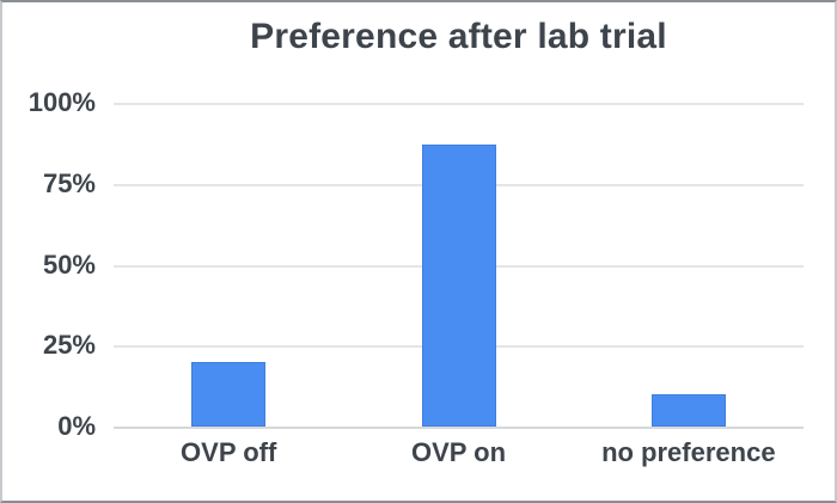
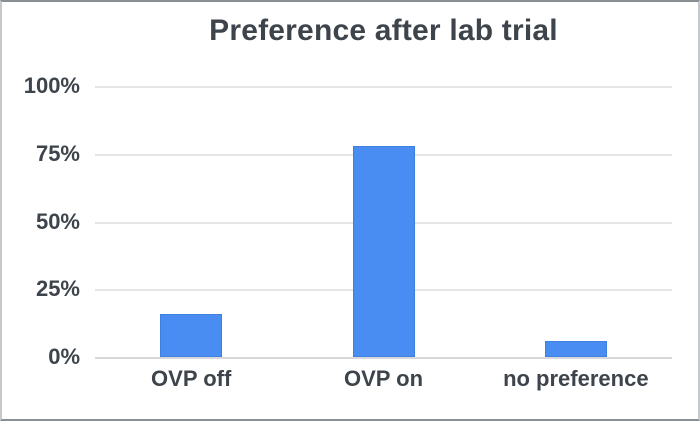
OVP off: 20% -> 16%
OVP on: 87% -> 78%
no preference: 10% -> 6%
